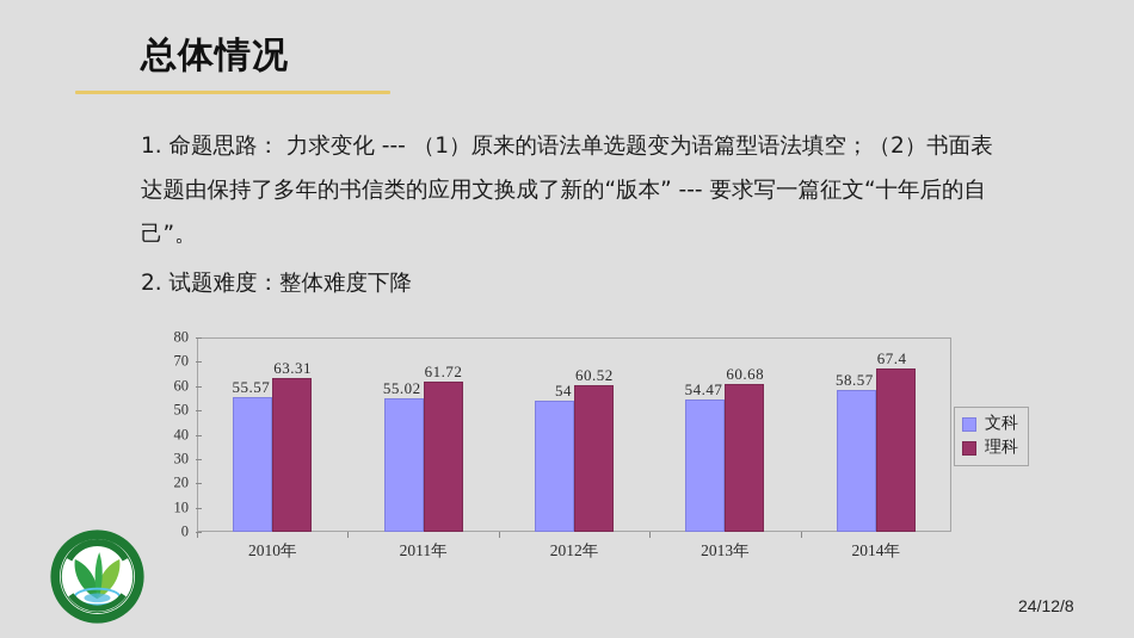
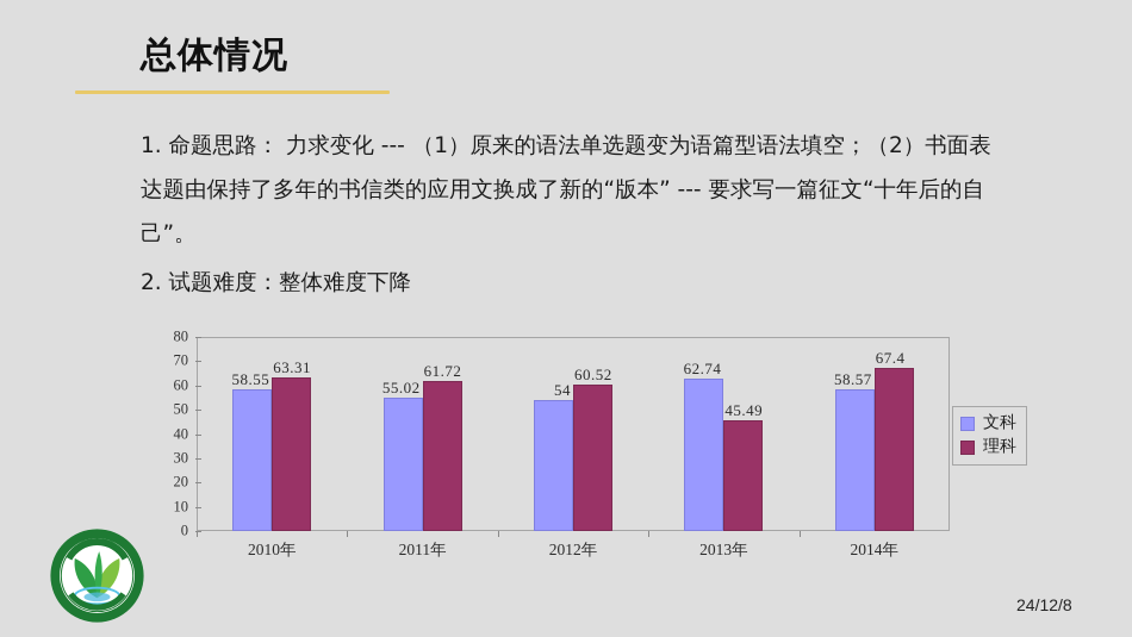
文科/2010年: 55.57 -> 58.55
文科/2013年: 54.47 -> 62.74
理科/2013年: 60.68 -> 45.49
